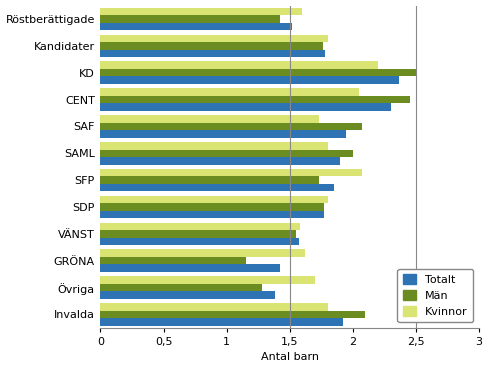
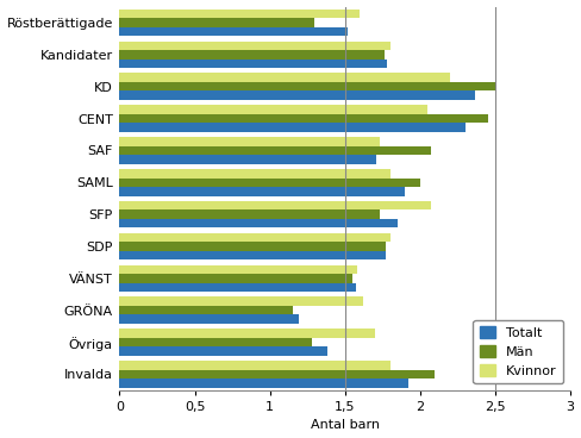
Män/Röstberättigade: 1,42 -> 1,30
Totalt/SAF: 1,95 -> 1,71
Totalt/GRÖNA: 1,42 -> 1,19
